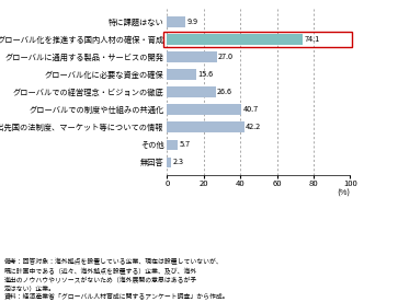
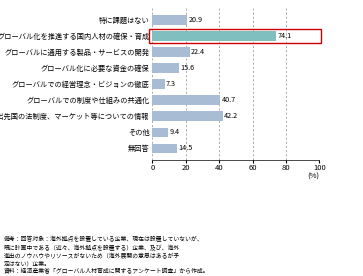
特に課題はない: 9.9 -> 20.9
グローバルに通用する製品・サービスの開発: 27.0 -> 22.4
グローバルでの経営理念・ビジョンの徹底: 26.6 -> 7.3
その他: 5.7 -> 9.4
無回答: 2.3 -> 14.5
